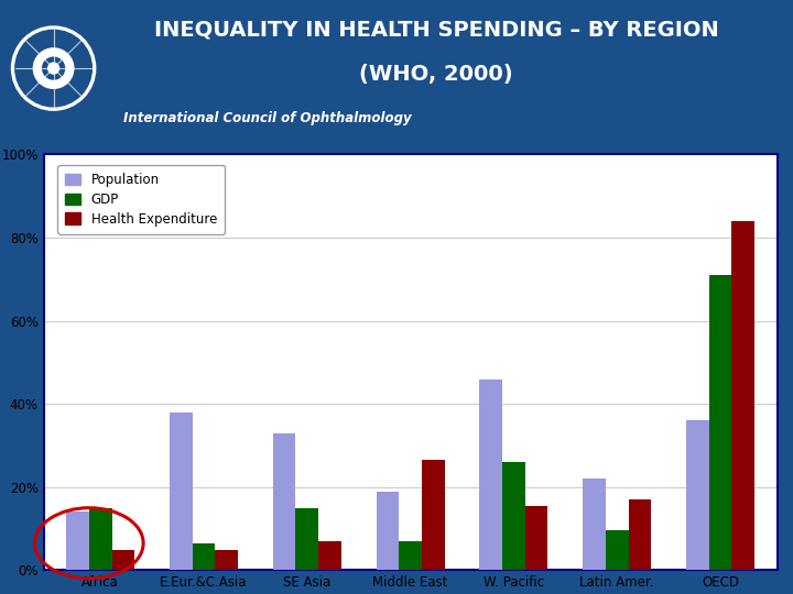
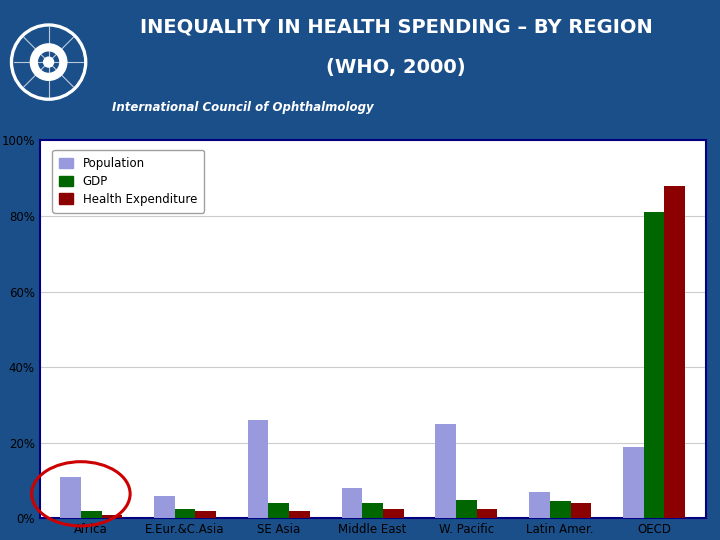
Population/Africa: 14% -> 11%
GDP/Africa: 15.0% -> 2.0%
Health Expenditure/Africa: 5.0% -> 1.0%
Population/E.Eur.&C.Asia: 38% -> 6%
GDP/E.Eur.&C.Asia: 6.5% -> 2.5%
Health Expenditure/E.Eur.&C.Asia: 5.0% -> 2.0%
Population/SE Asia: 33% -> 26%
GDP/SE Asia: 15.0% -> 4.0%
Health Expenditure/SE Asia: 7.0% -> 2.0%
Population/Middle East: 19% -> 8%
GDP/Middle East: 7.0% -> 4.0%
Health Expenditure/Middle East: 26.5% -> 2.5%
Population/W. Pacific: 46% -> 25%
GDP/W. Pacific: 26.0% -> 5.0%
Health Expenditure/W. Pacific: 15.5% -> 2.5%
Population/Latin Amer.: 22% -> 7%
GDP/Latin Amer.: 9.5% -> 4.5%
Health Expenditure/Latin Amer.: 17.0% -> 4.0%
Population/OECD: 36% -> 19%
GDP/OECD: 71.0% -> 81.0%
Health Expenditure/OECD: 84.0% -> 88.0%
